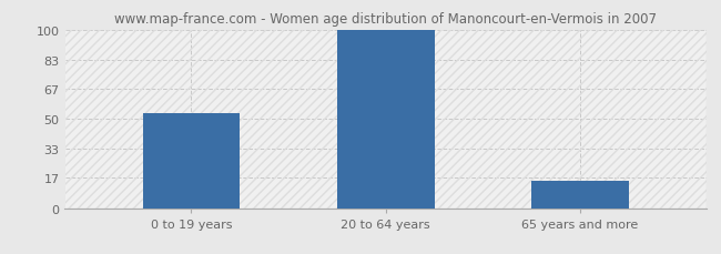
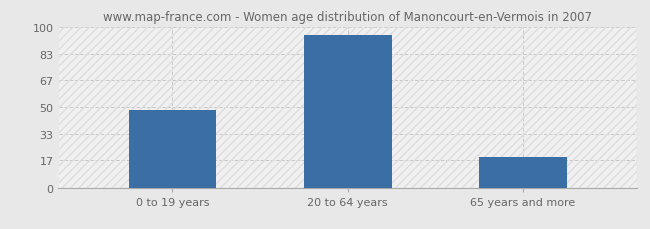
0 to 19 years: 53 -> 48
20 to 64 years: 100 -> 95
65 years and more: 15 -> 19
